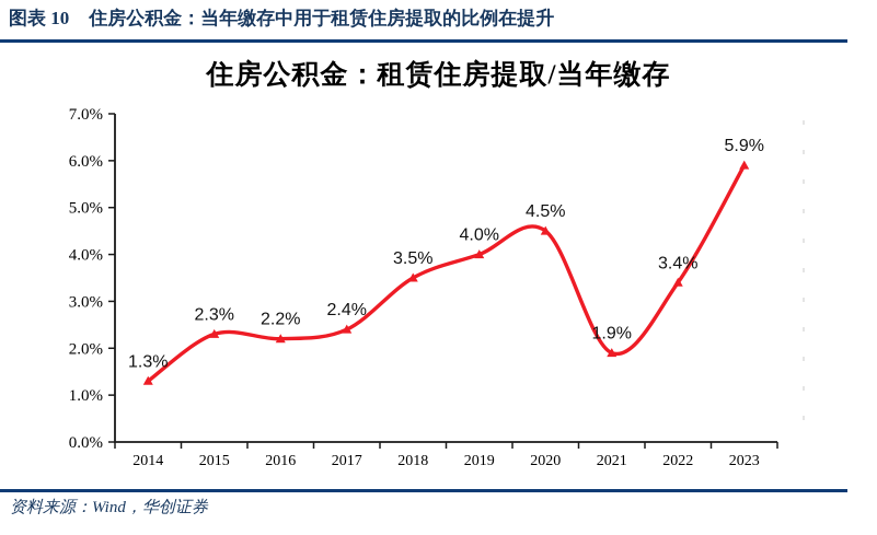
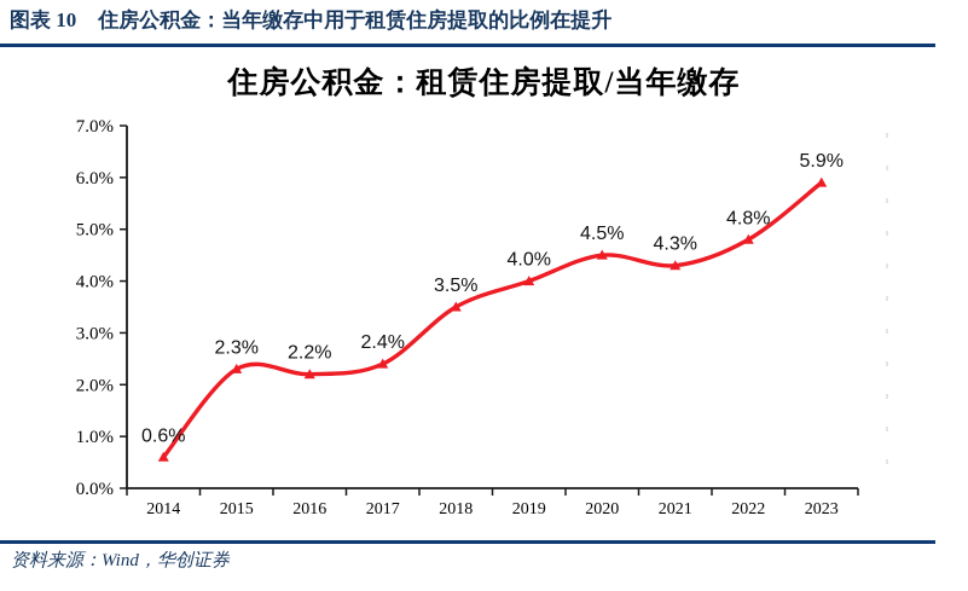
2014: 1.3% -> 0.6%
2021: 1.9% -> 4.3%
2022: 3.4% -> 4.8%
